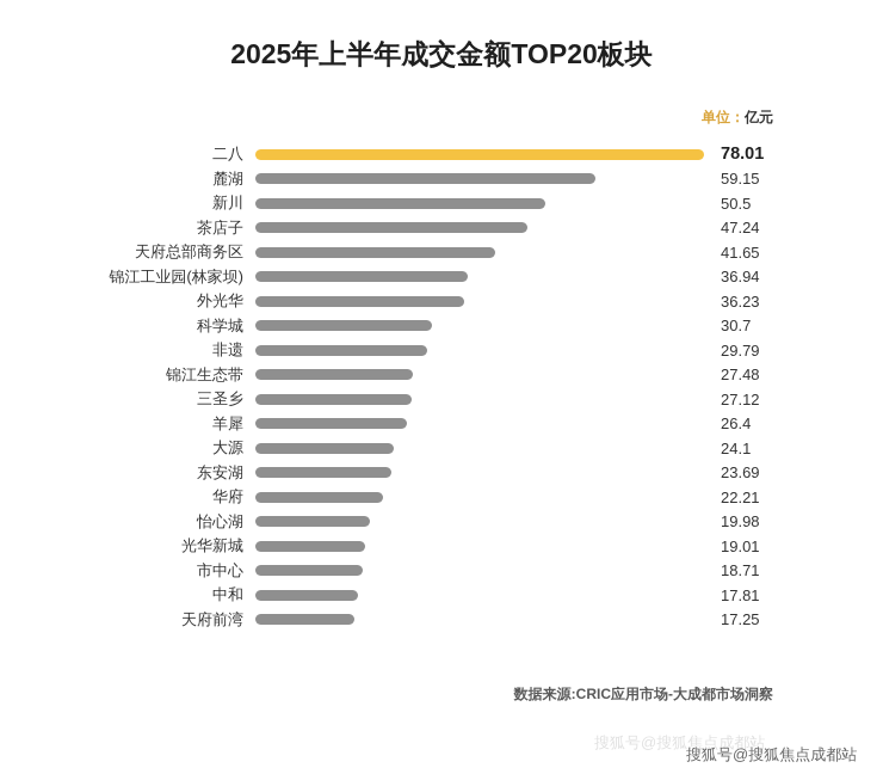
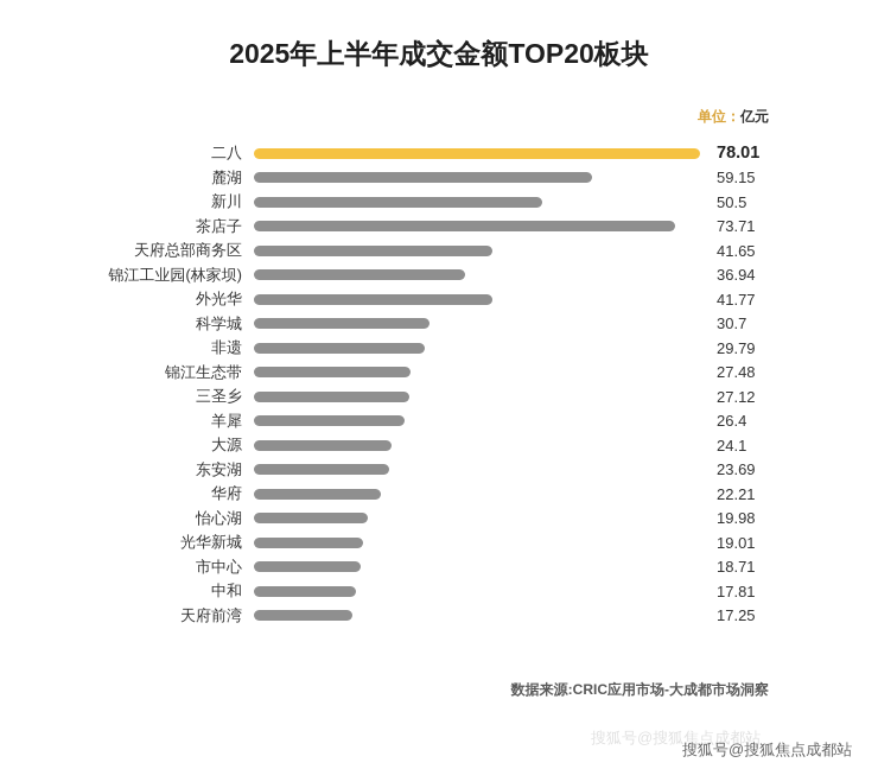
茶店子: 47.24 -> 73.71
外光华: 36.23 -> 41.77
